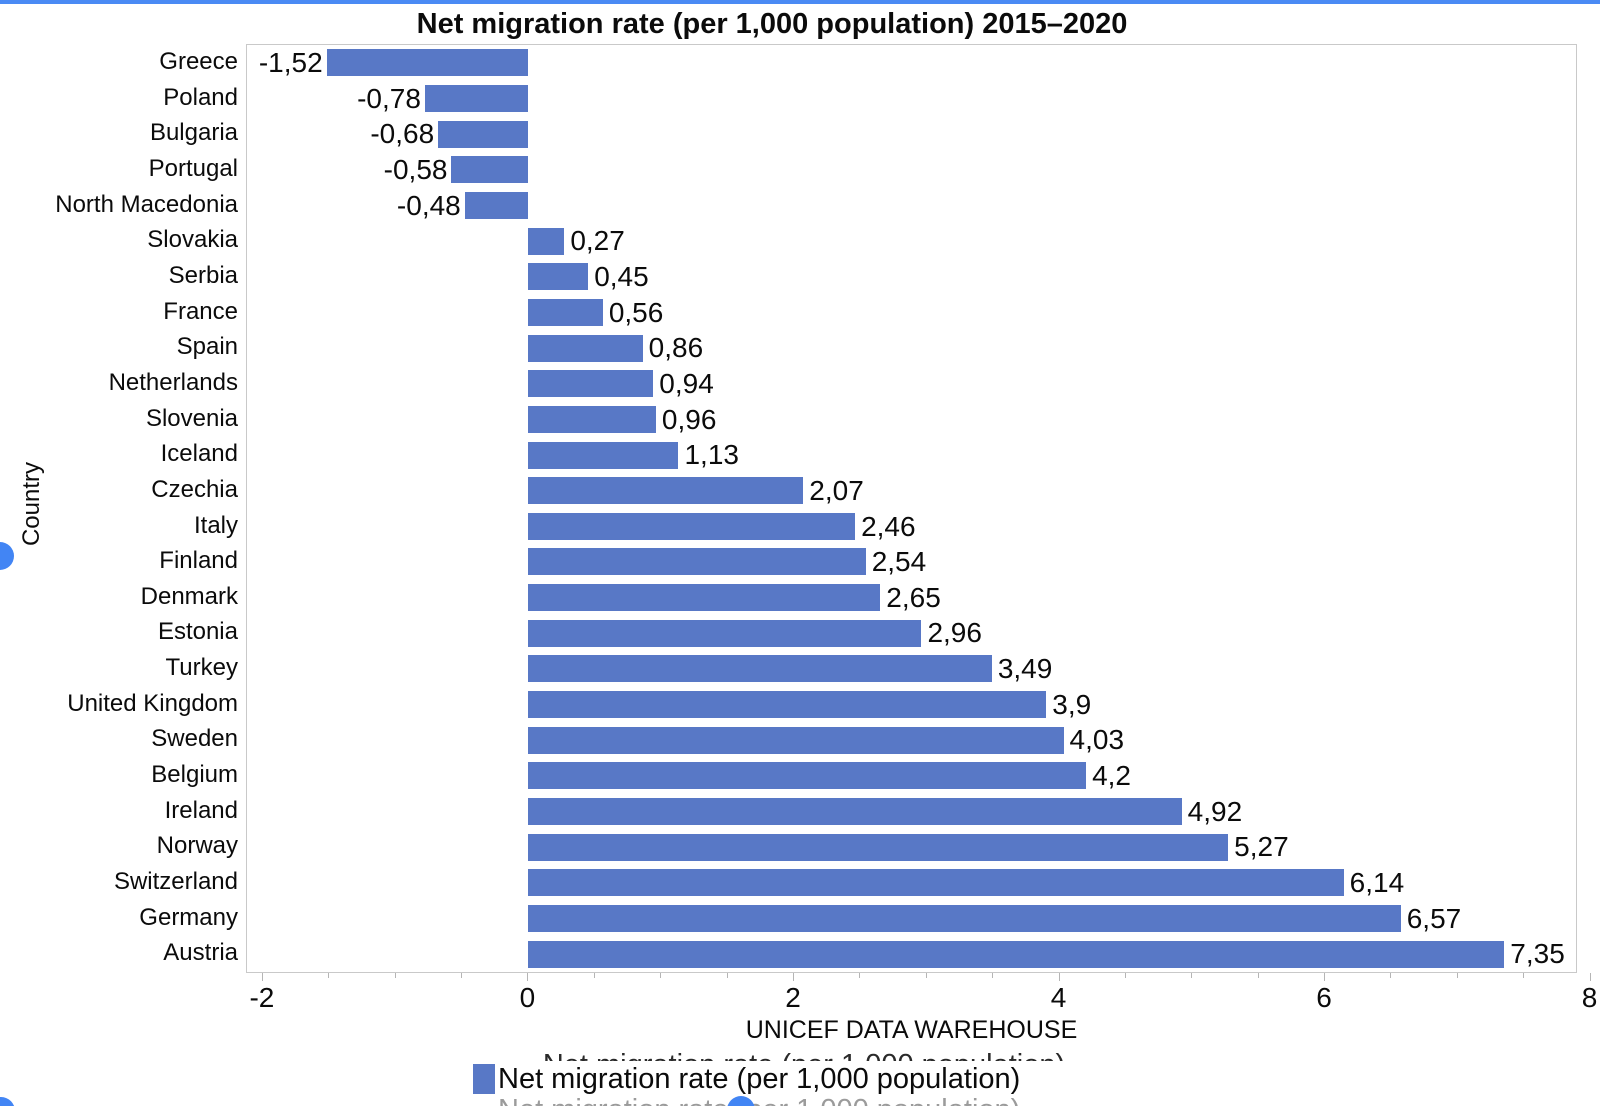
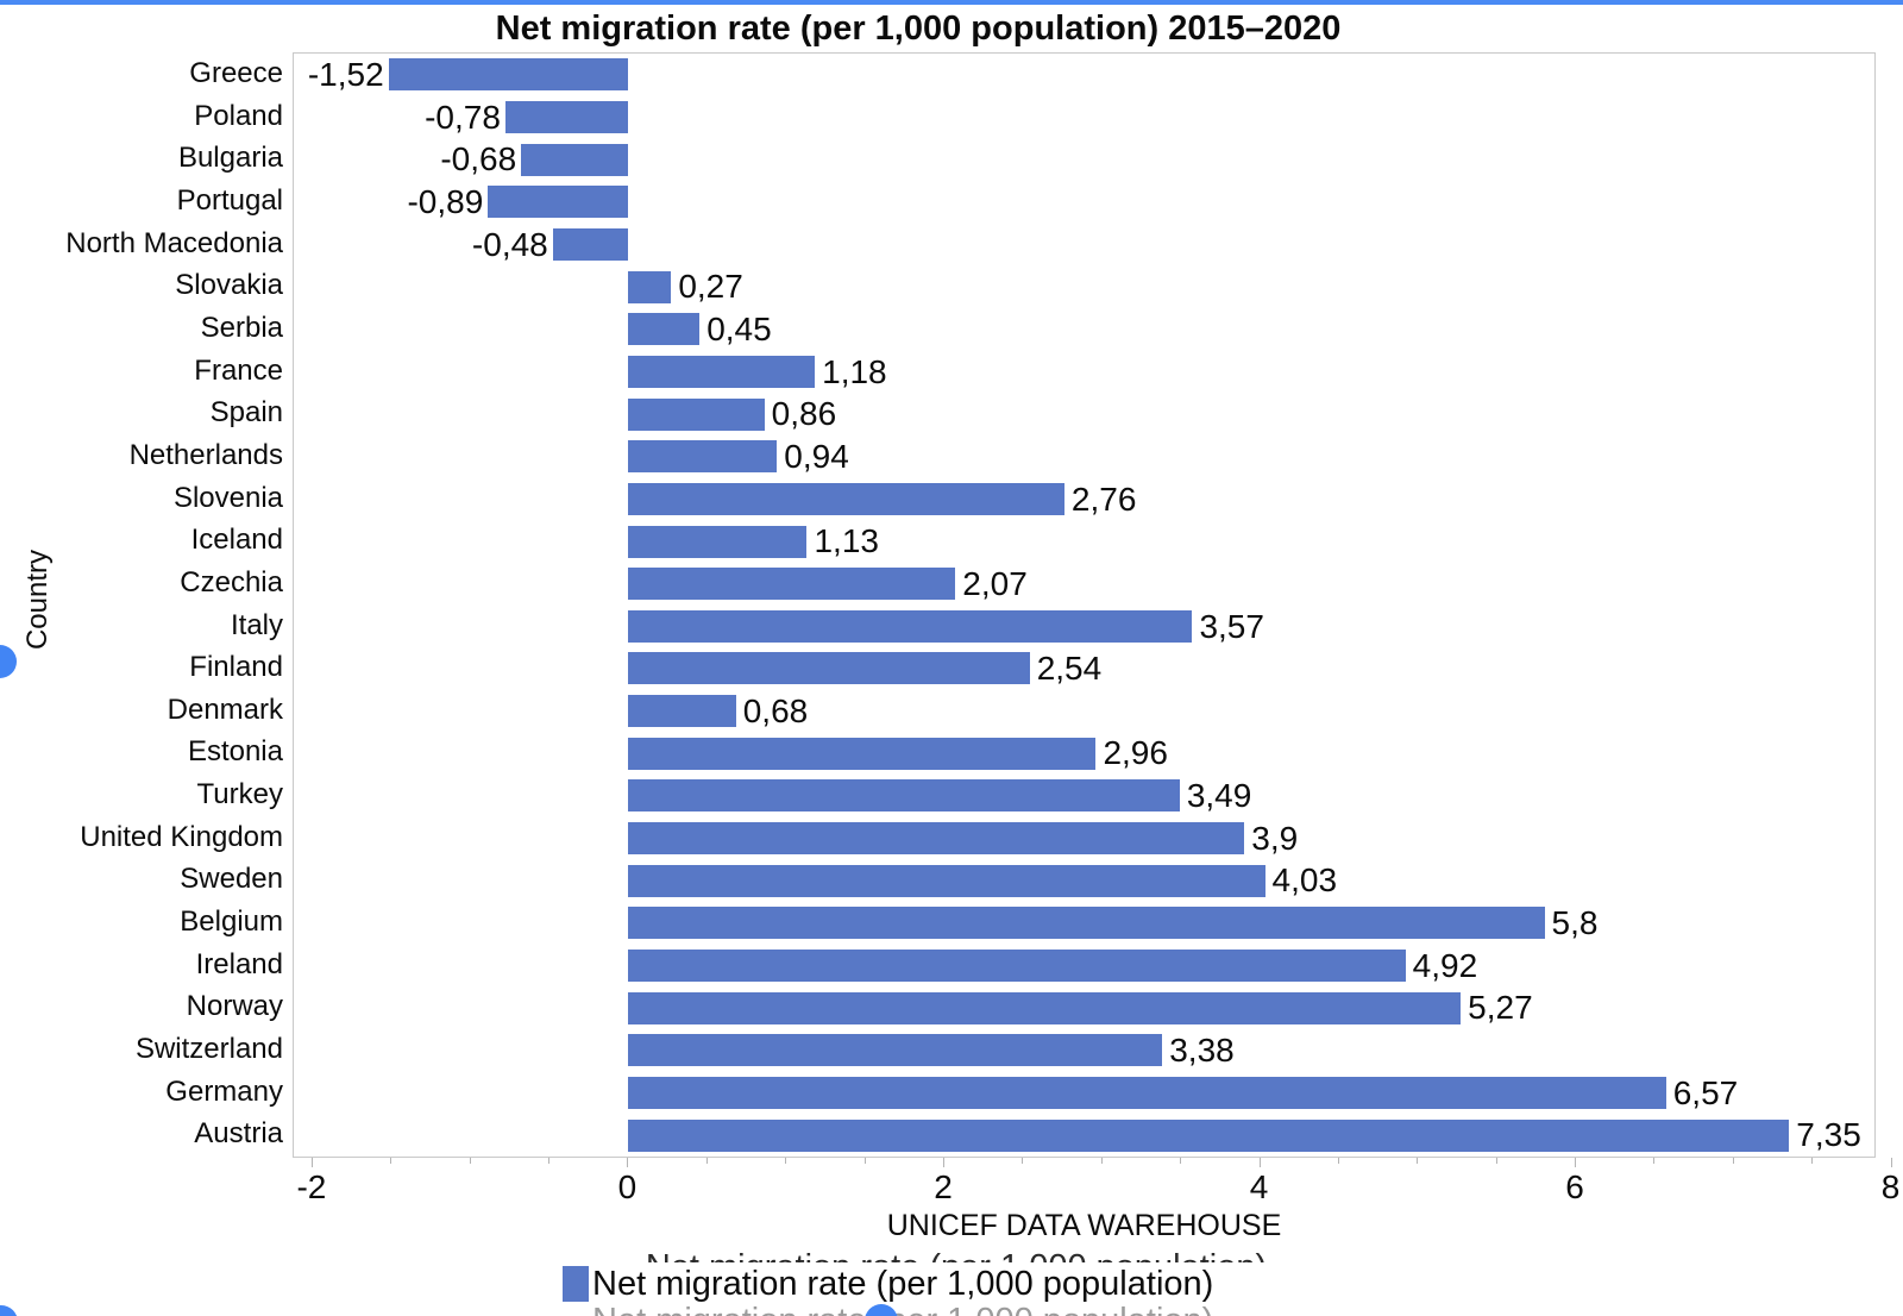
Portugal: -0,58 -> -0,89
France: 0,56 -> 1,18
Slovenia: 0,96 -> 2,76
Italy: 2,46 -> 3,57
Denmark: 2,65 -> 0,68
Belgium: 4,2 -> 5,8
Switzerland: 6,14 -> 3,38
